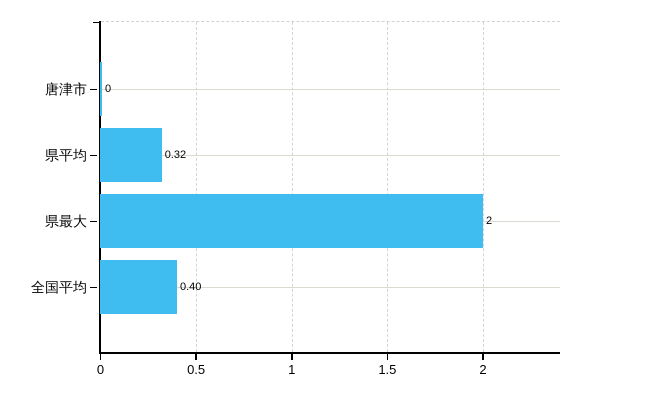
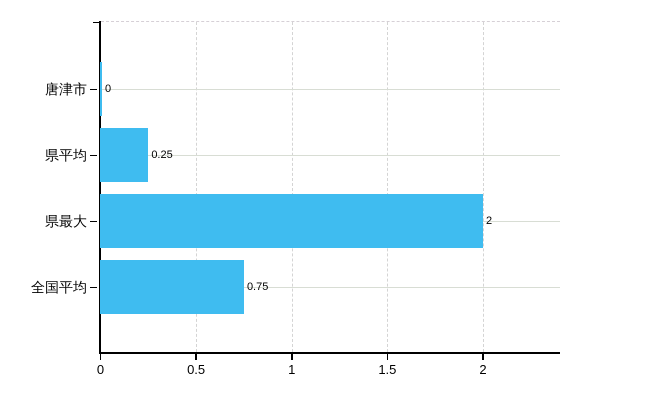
県平均: 0.32 -> 0.25
全国平均: 0.40 -> 0.75
